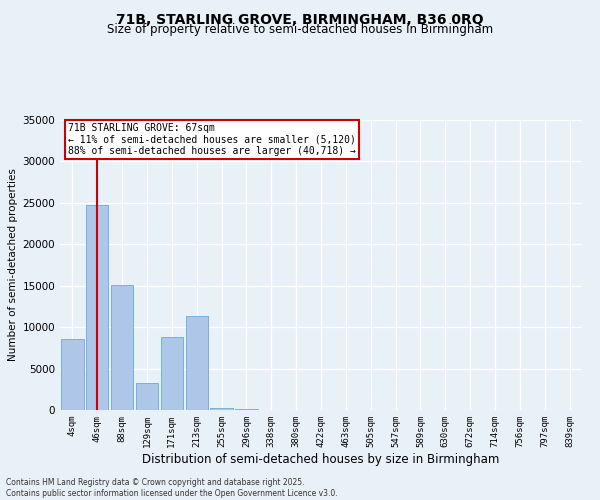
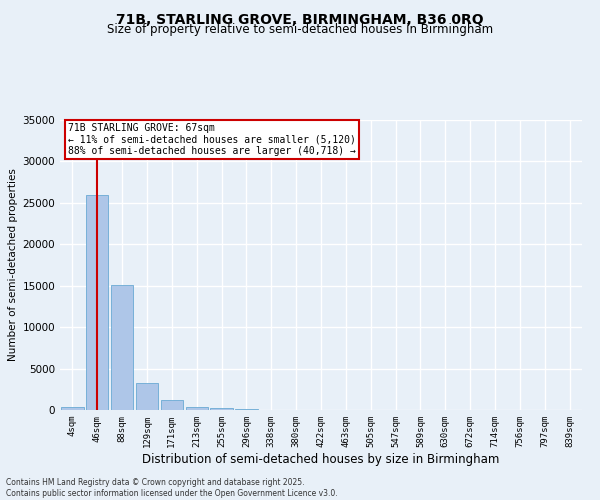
4sqm: 8600 -> 400
46sqm: 24800 -> 26000
171sqm: 8800 -> 1200
213sqm: 11400 -> 400
